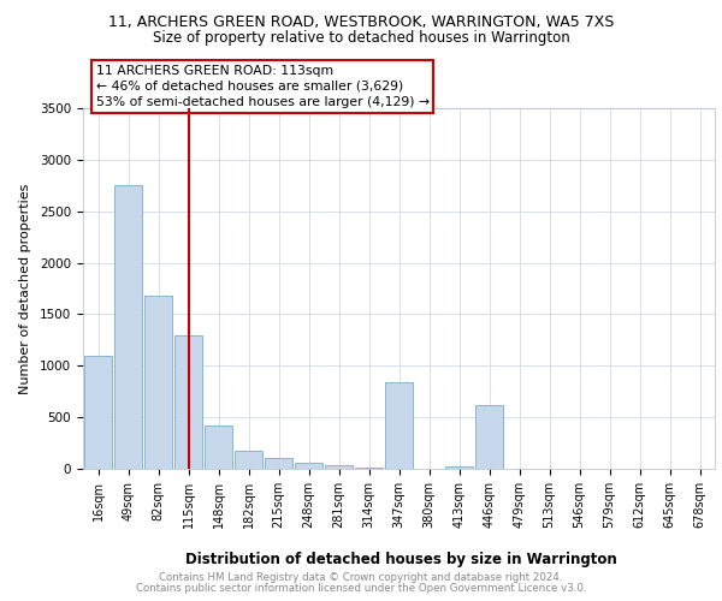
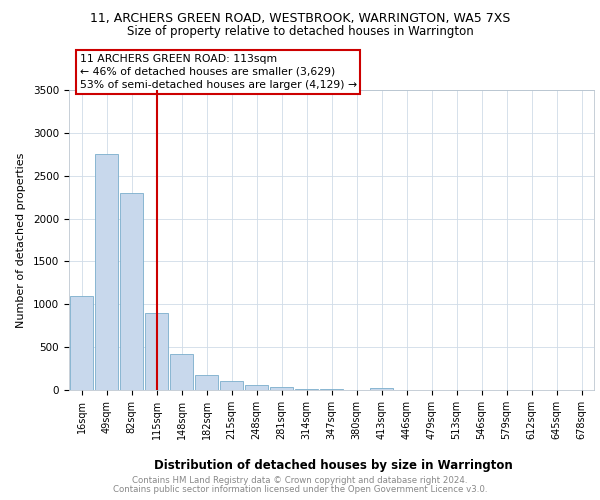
82sqm: 1680 -> 2300
115sqm: 1300 -> 900
347sqm: 840 -> 10
446sqm: 620 -> 0
